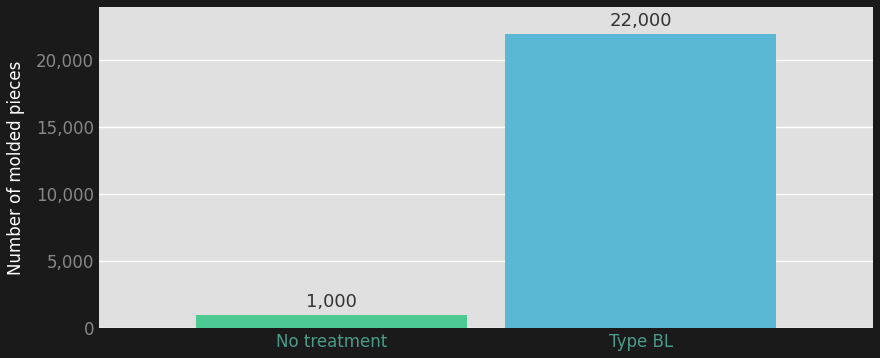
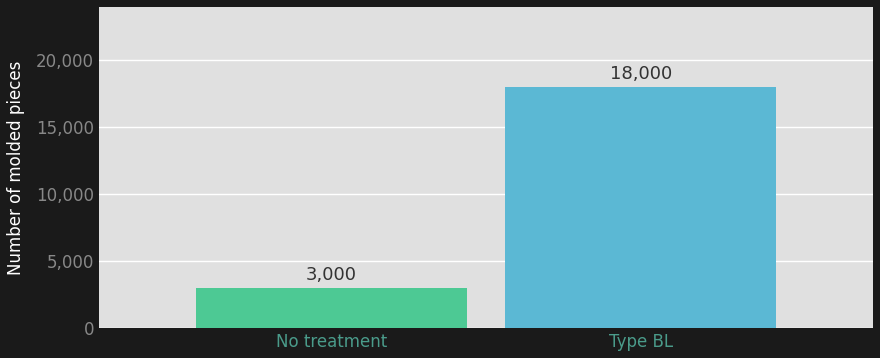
No treatment: 1,000 -> 3,000
Type BL: 22,000 -> 18,000
